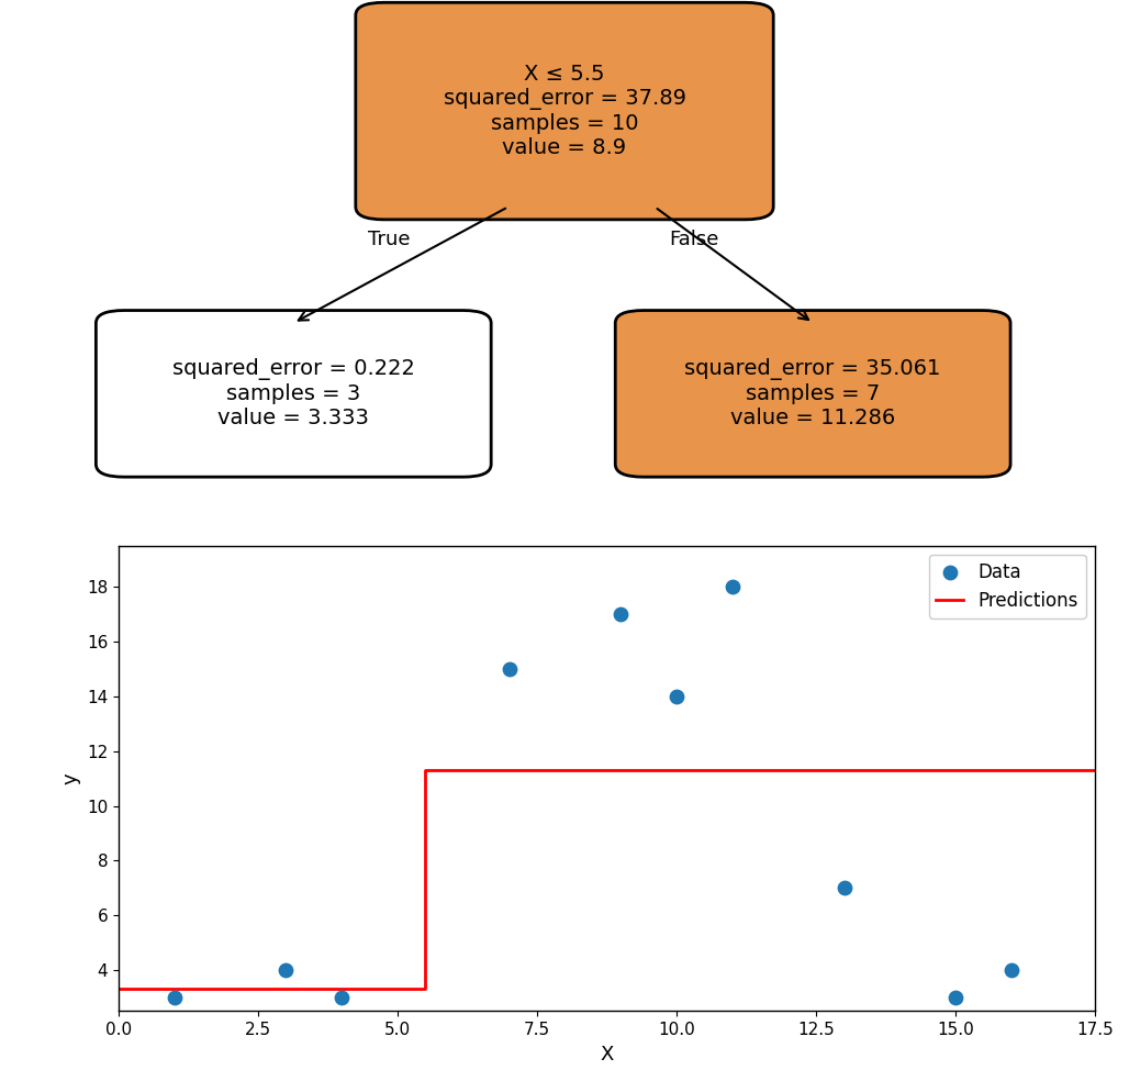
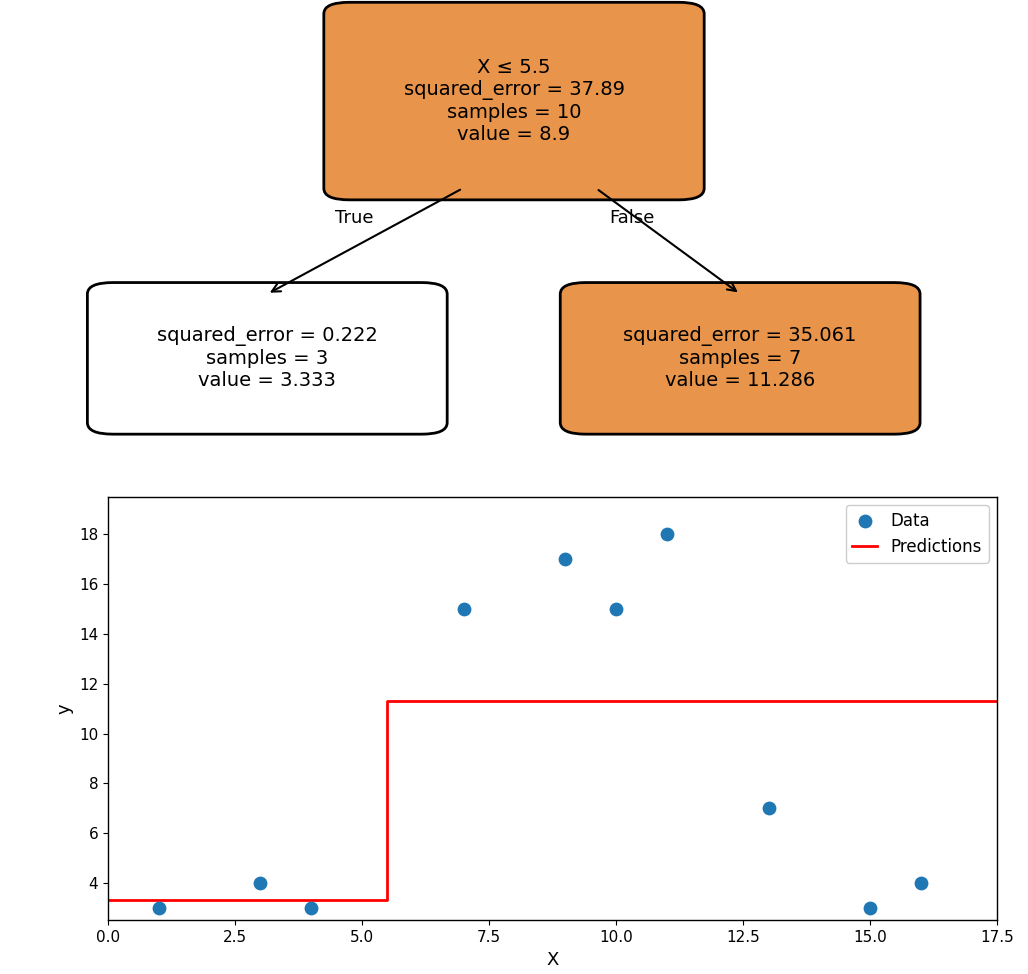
Data/10.0: 14 -> 15
